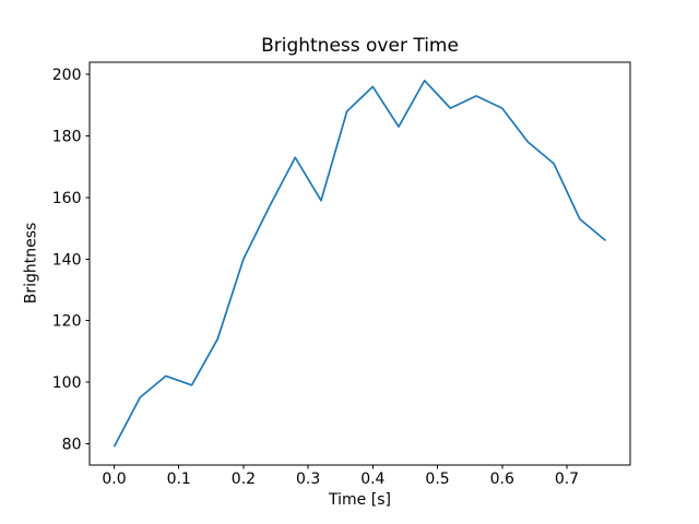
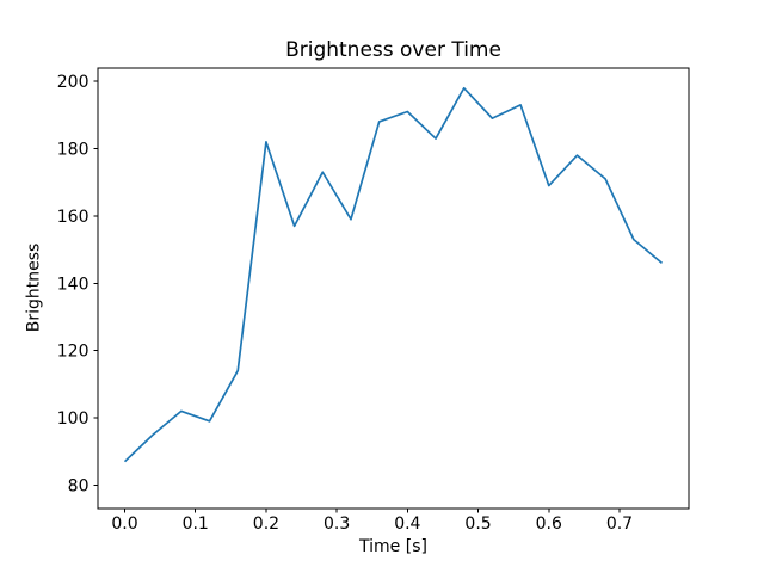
0.0: 79 -> 87
0.2: 140 -> 182
0.4: 196 -> 191
0.6: 189 -> 169
